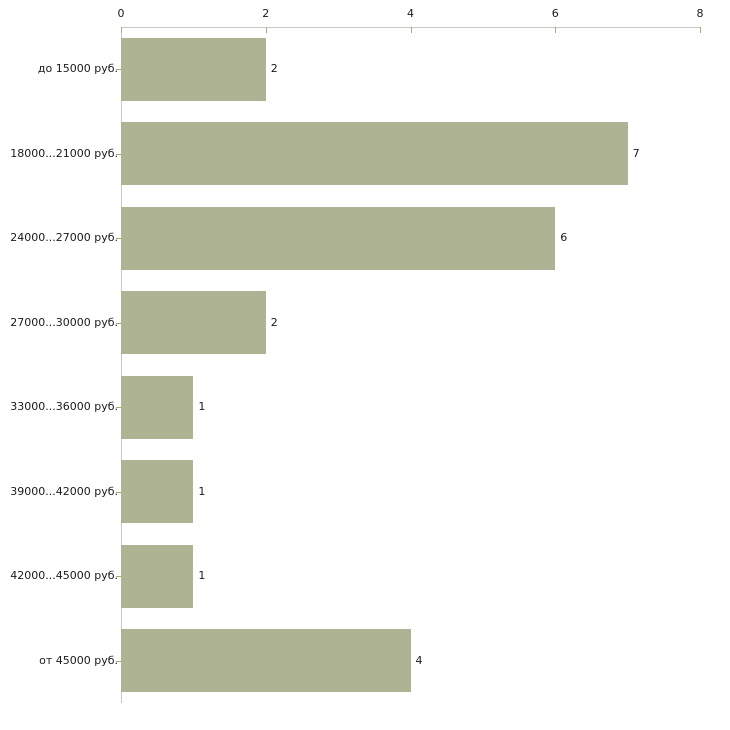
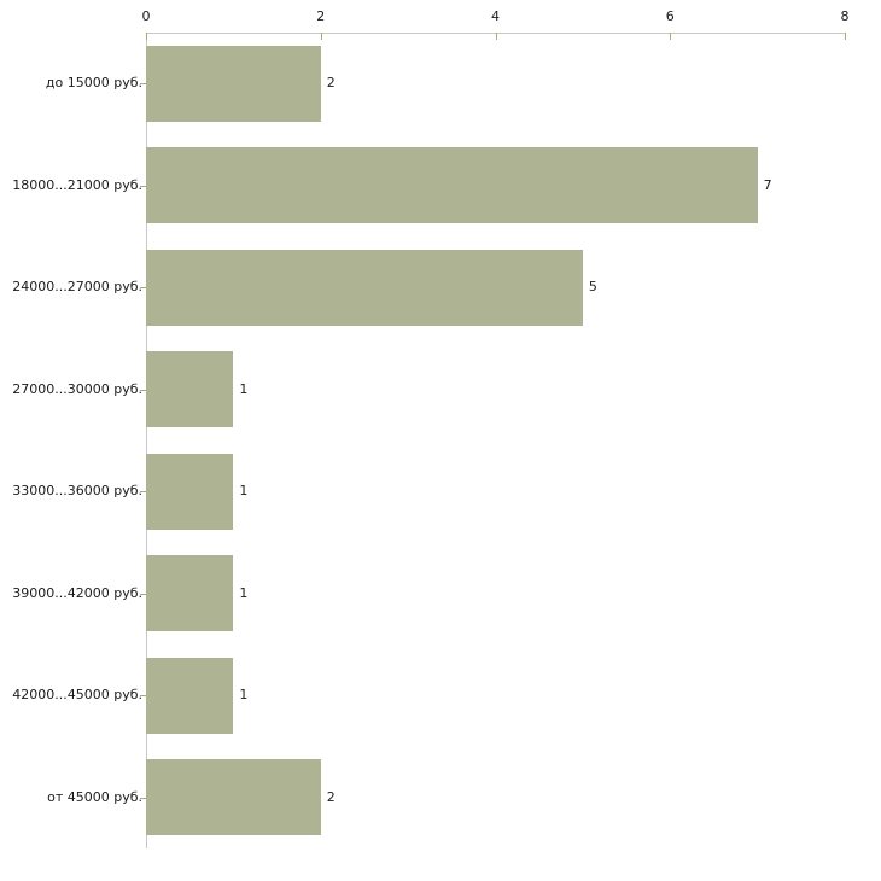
24000...27000 руб.: 6 -> 5
27000...30000 руб.: 2 -> 1
от 45000 руб.: 4 -> 2
